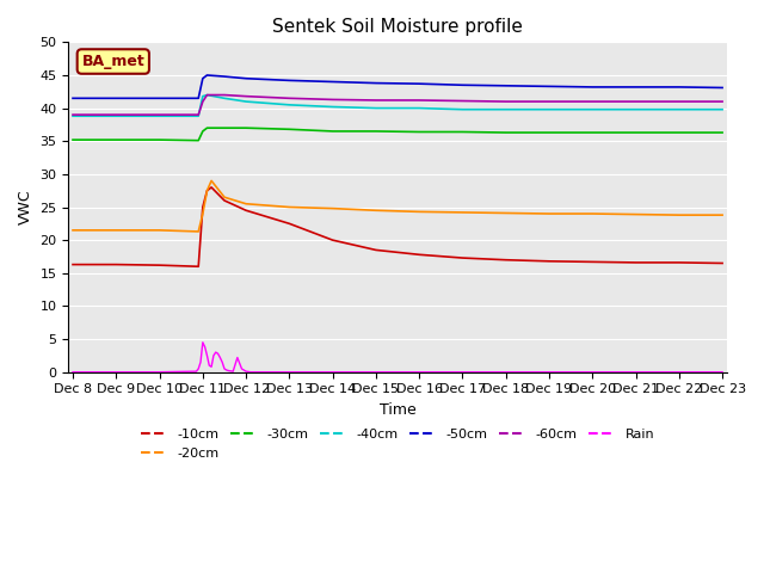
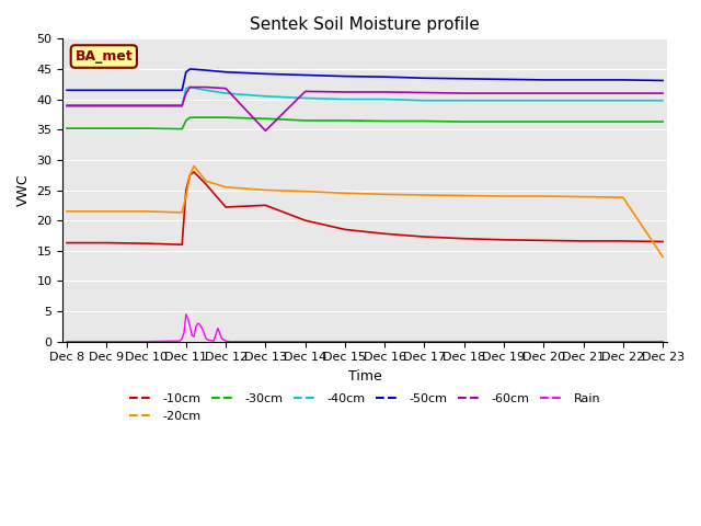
-10cm/Dec 12: 24.5 -> 22.2
-60cm/Dec 13: 41.5 -> 34.8
-20cm/Dec 23: 23.8 -> 14.0
